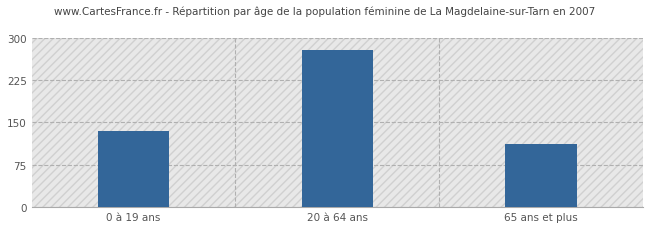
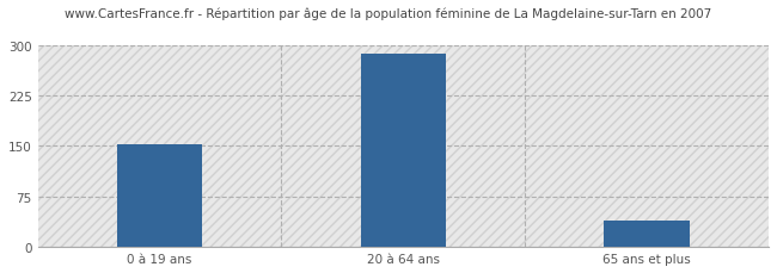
0 à 19 ans: 134 -> 152
20 à 64 ans: 278 -> 287
65 ans et plus: 112 -> 40
